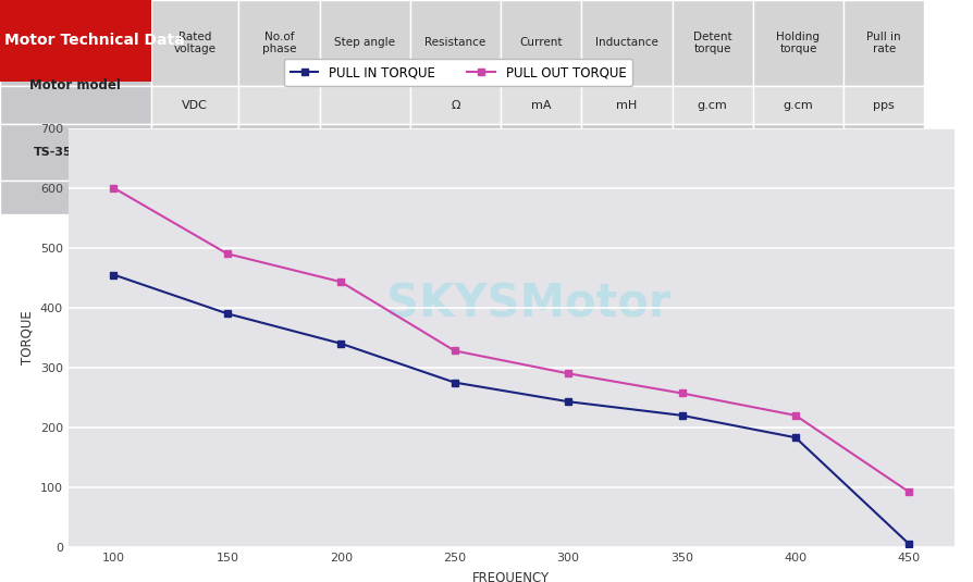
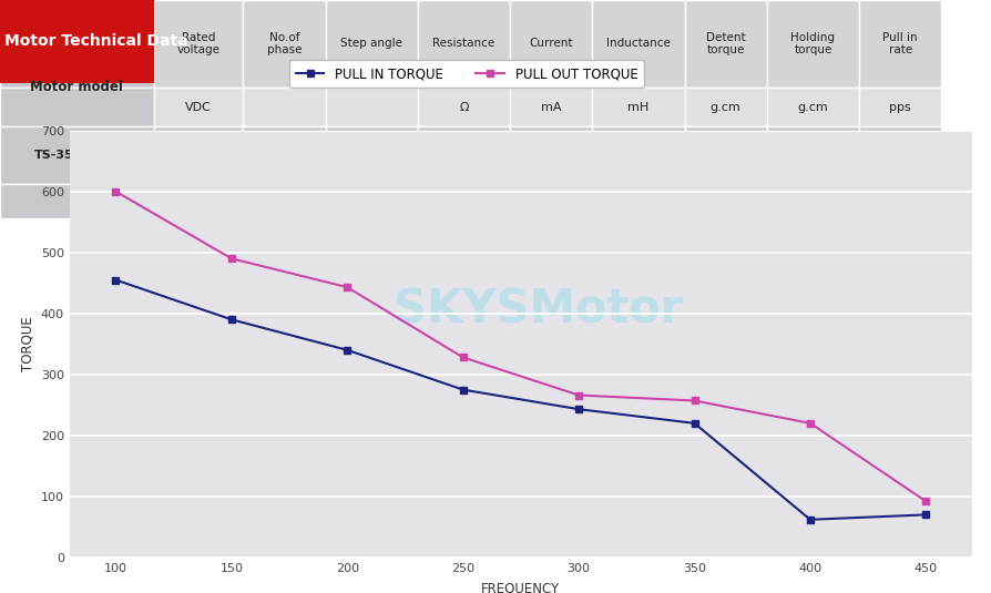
PULL OUT TORQUE/300: 290 -> 266
PULL IN TORQUE/400: 183 -> 62
PULL IN TORQUE/450: 5 -> 70
